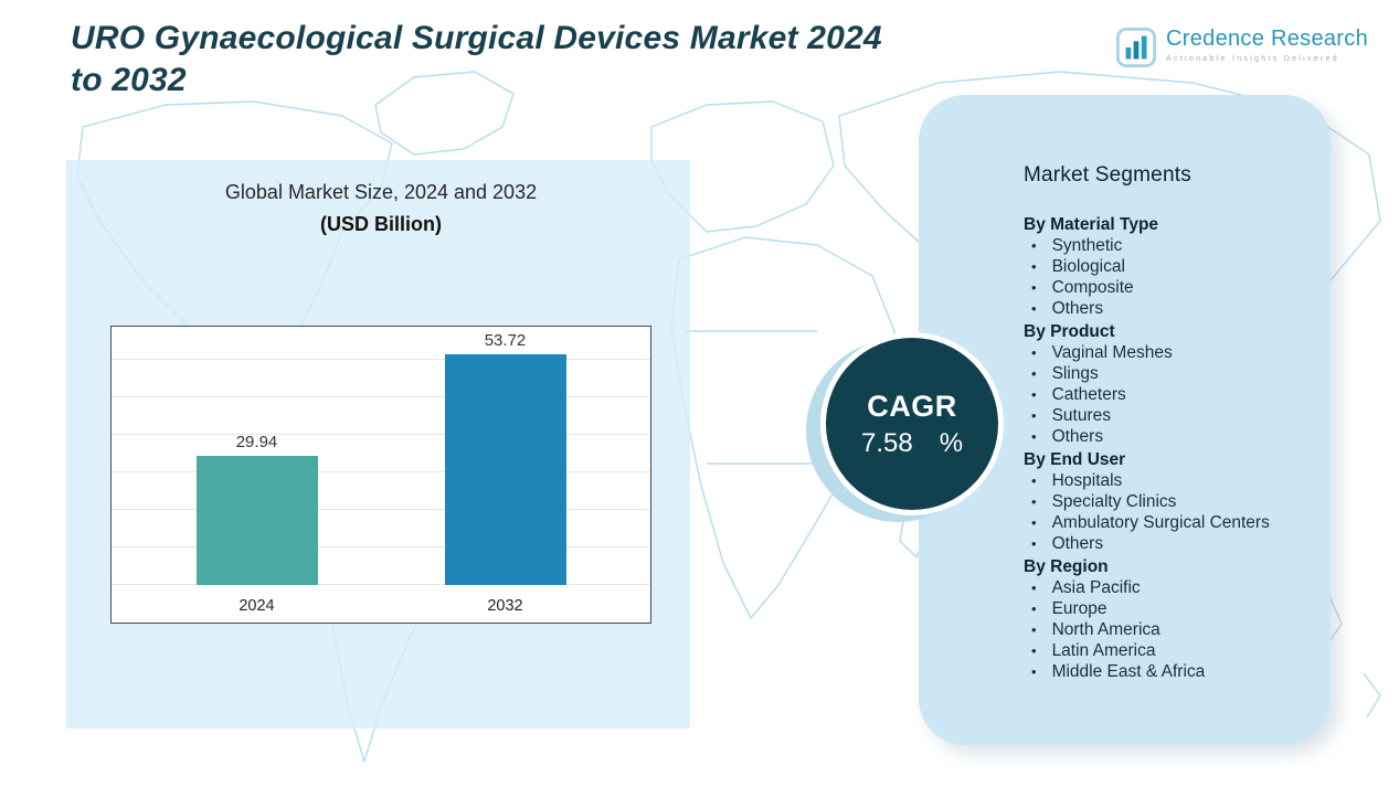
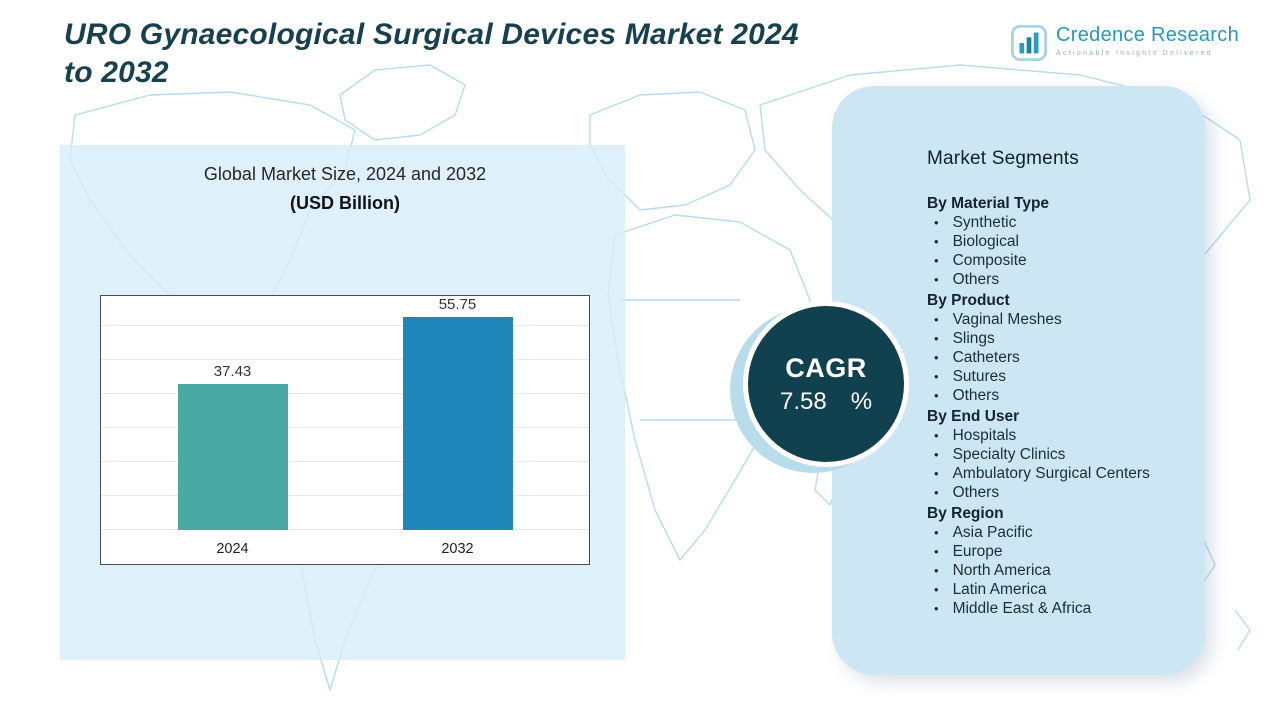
2024: 29.94 -> 37.43
2032: 53.72 -> 55.75
